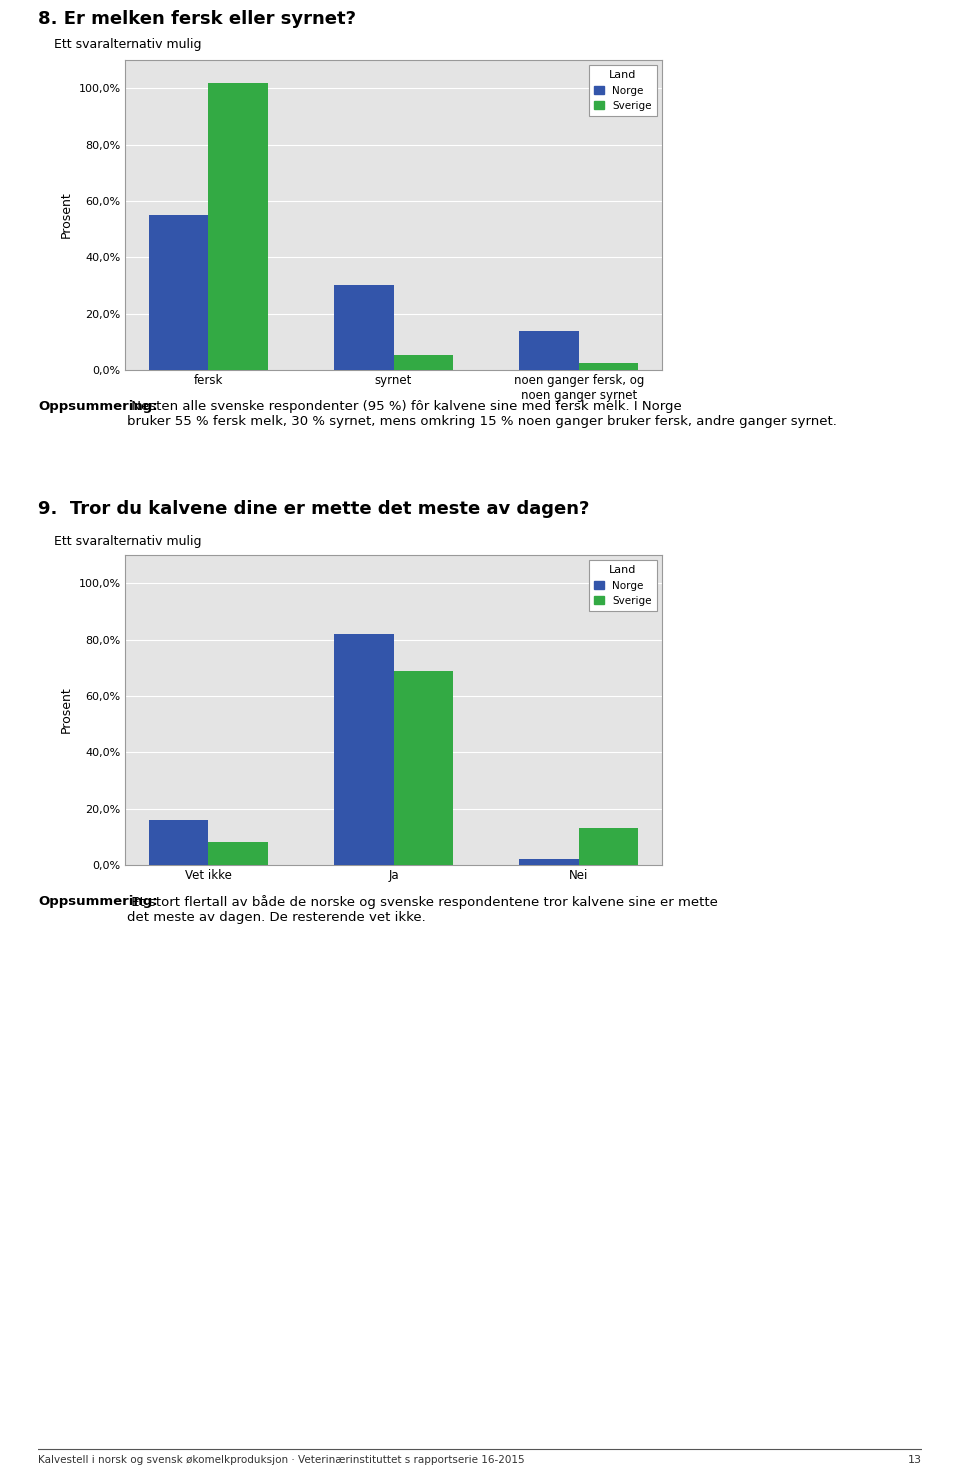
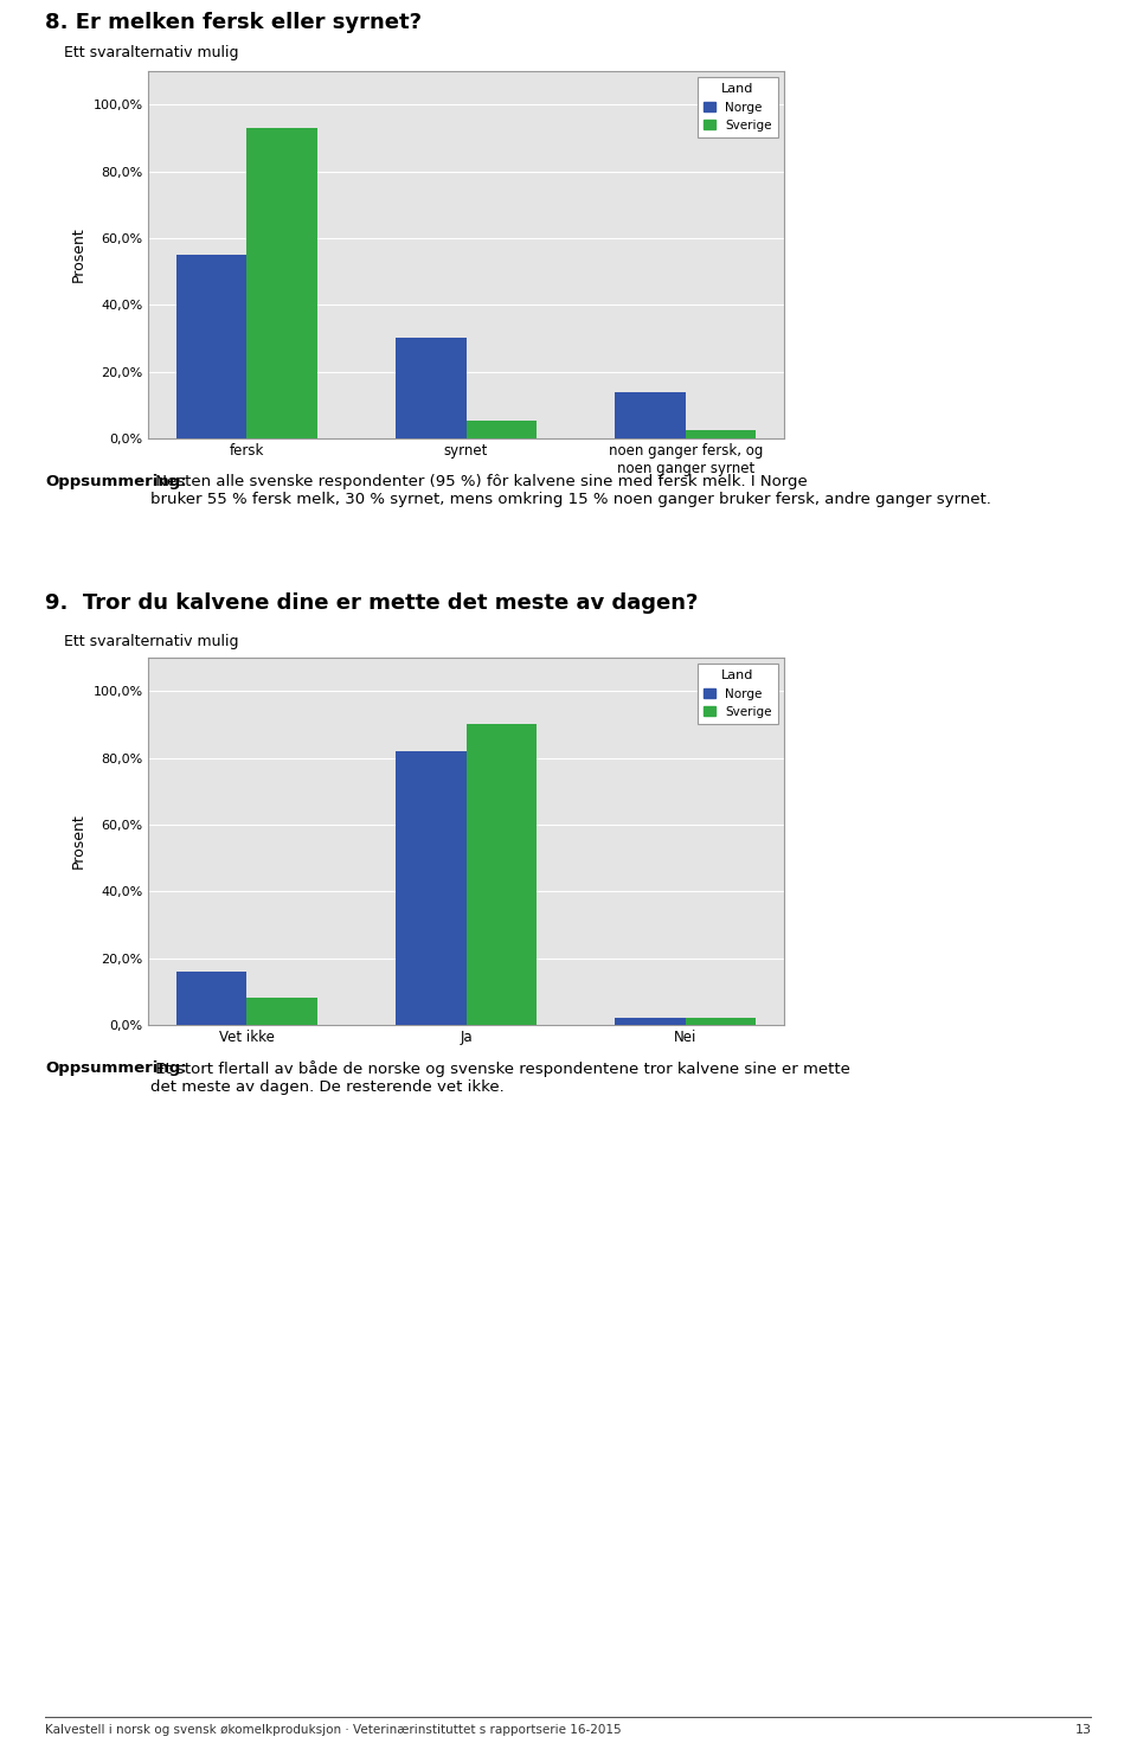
Sverige/fersk: 102,0% -> 93,0%
Sverige/Ja: 69% -> 90%
Sverige/Nei: 13% -> 2%
